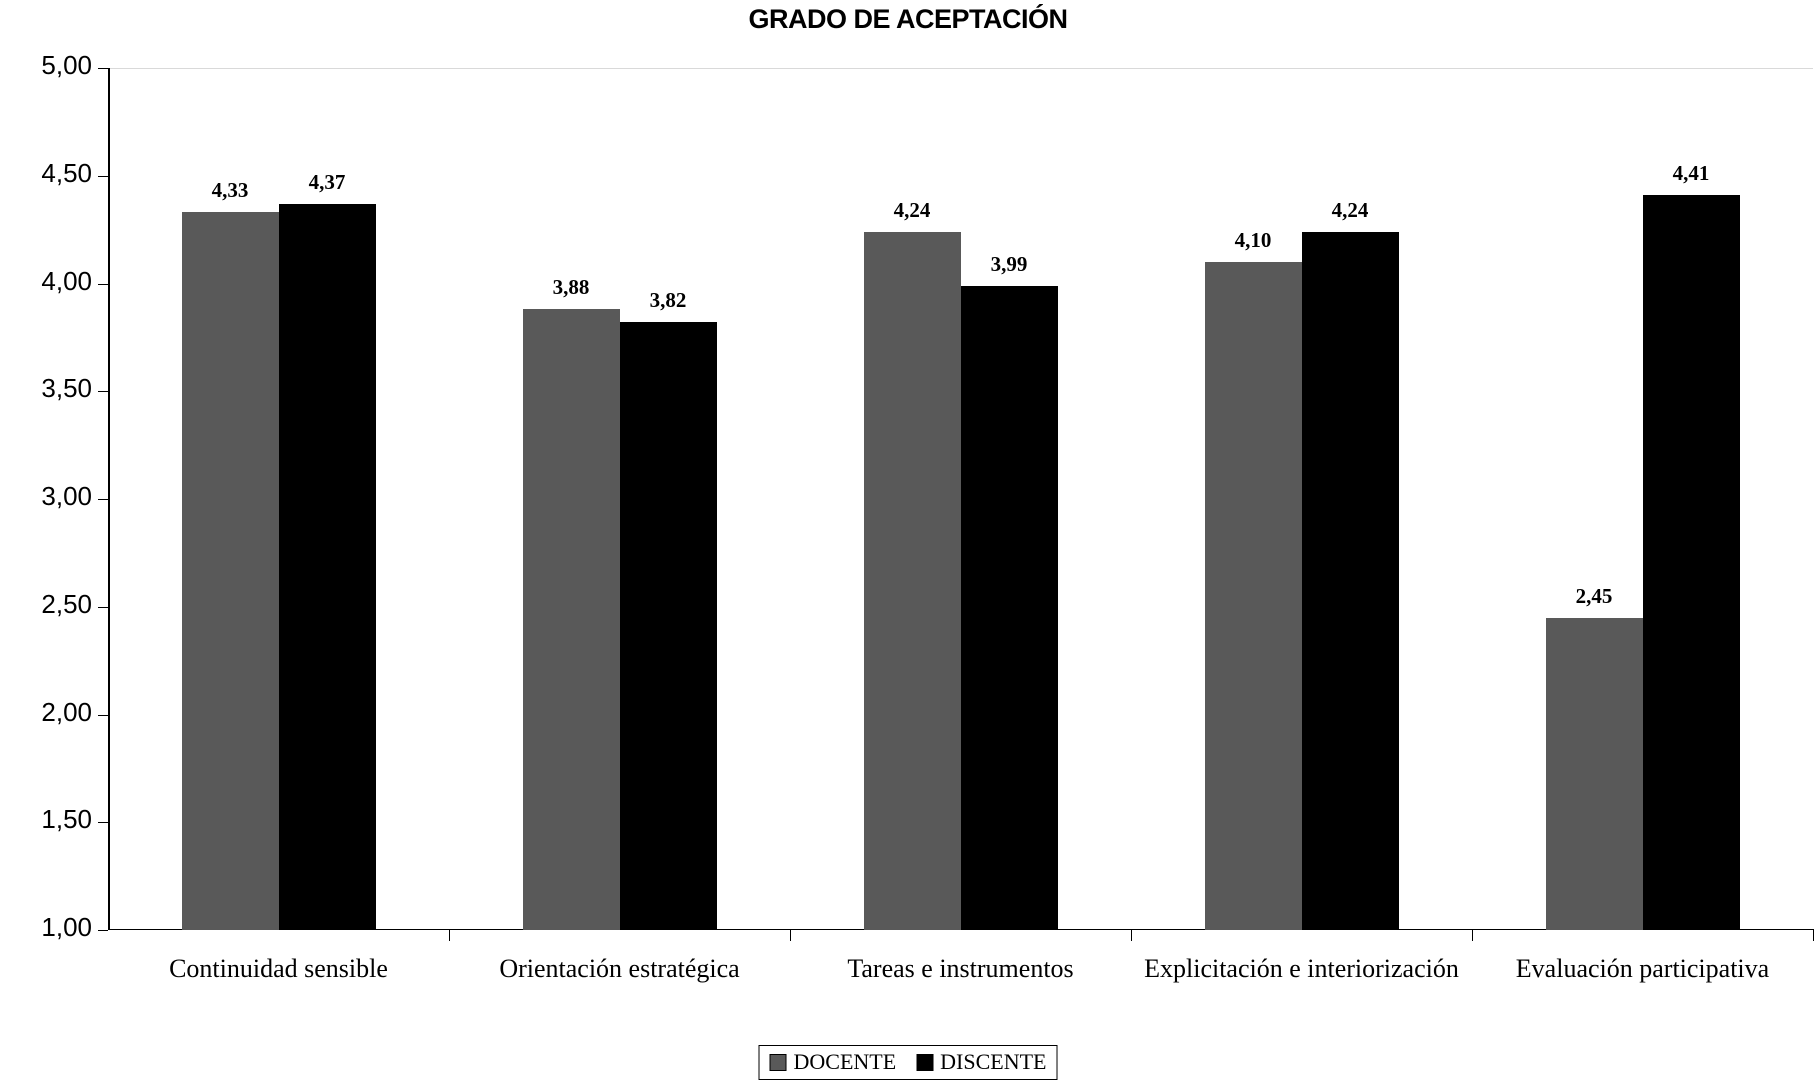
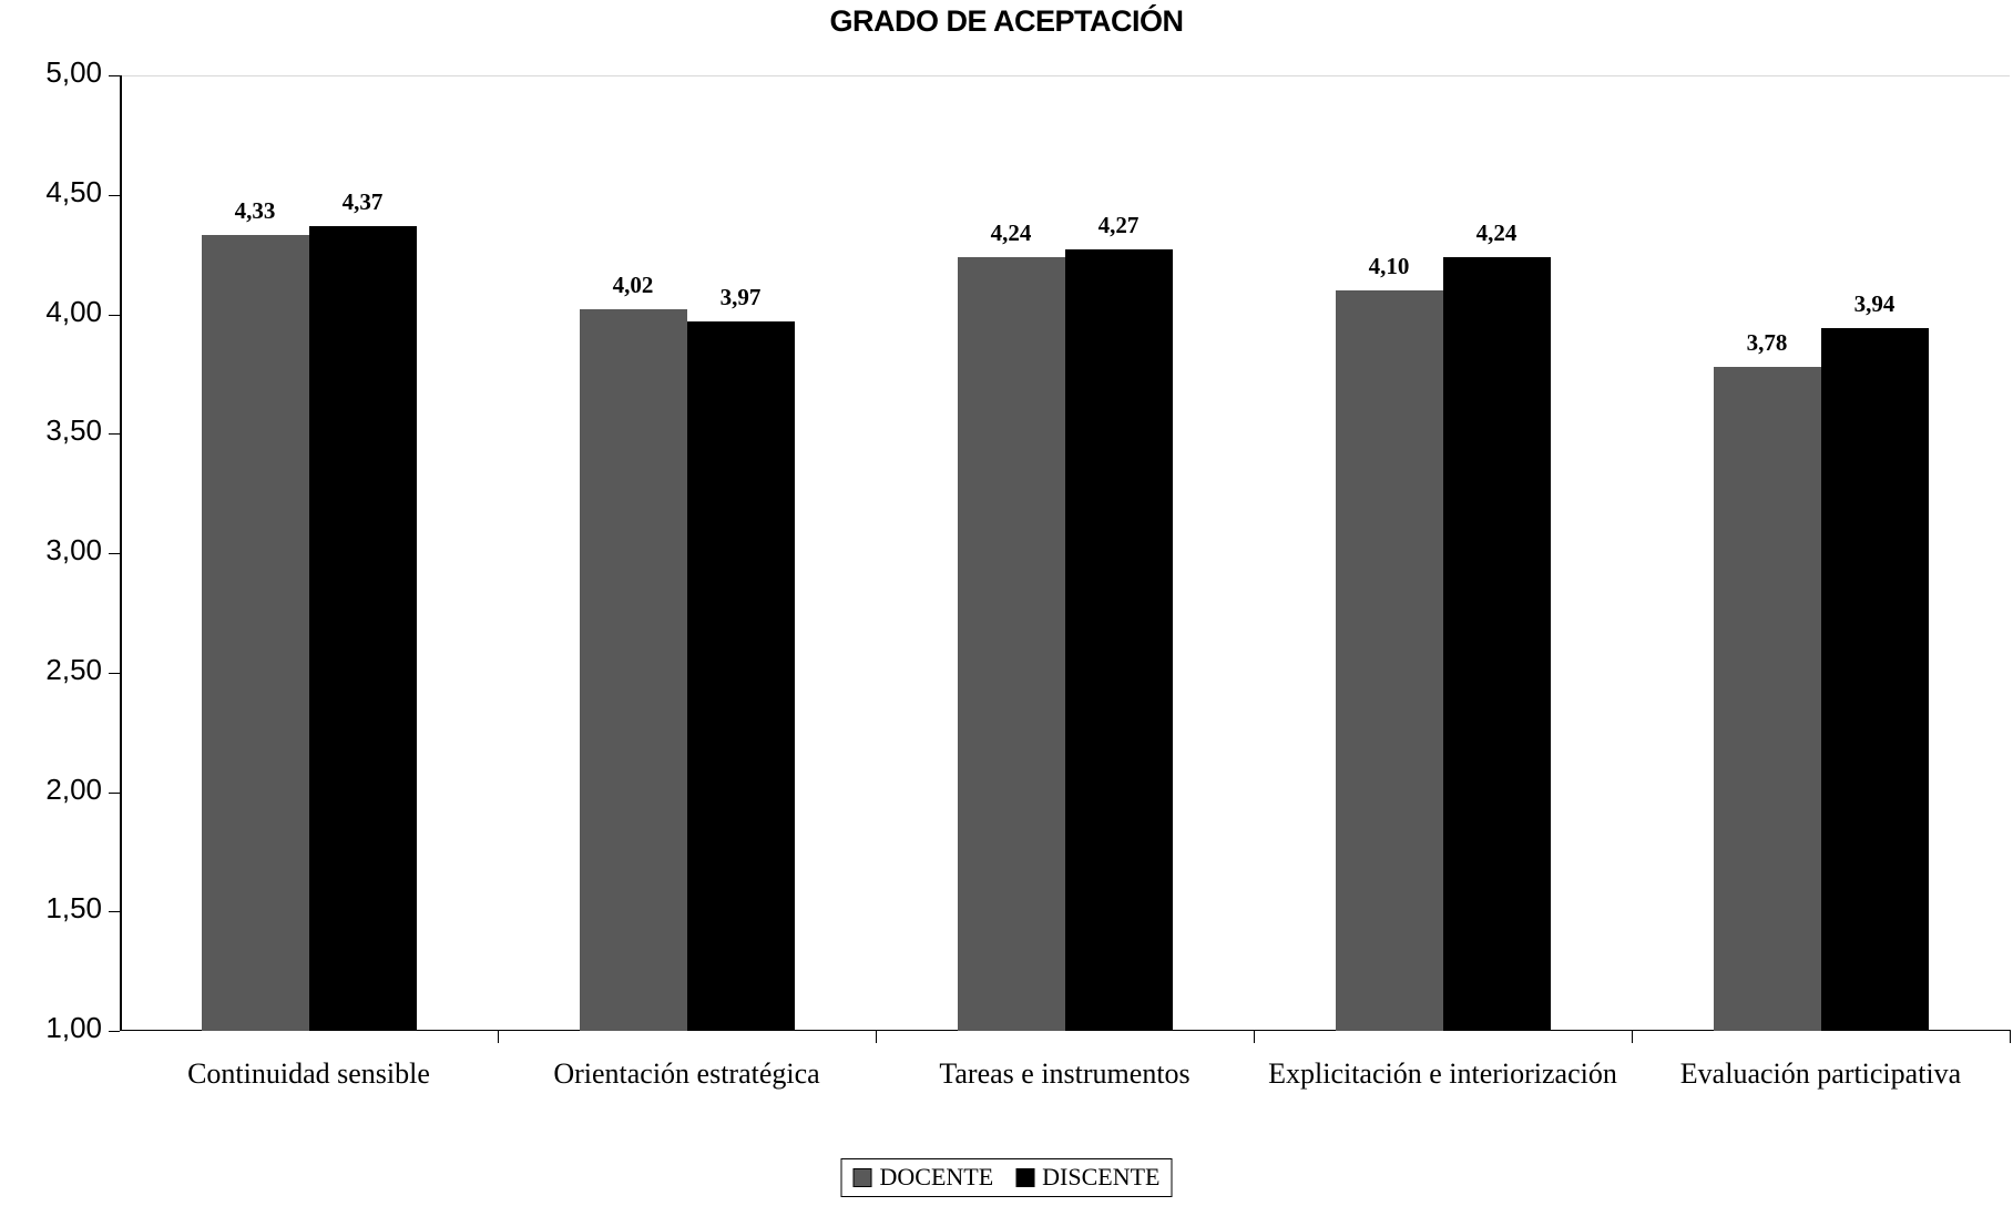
DOCENTE/Orientación estratégica: 3,88 -> 4,02
DISCENTE/Orientación estratégica: 3,82 -> 3,97
DISCENTE/Tareas e instrumentos: 3,99 -> 4,27
DOCENTE/Evaluación participativa: 2,45 -> 3,78
DISCENTE/Evaluación participativa: 4,41 -> 3,94
